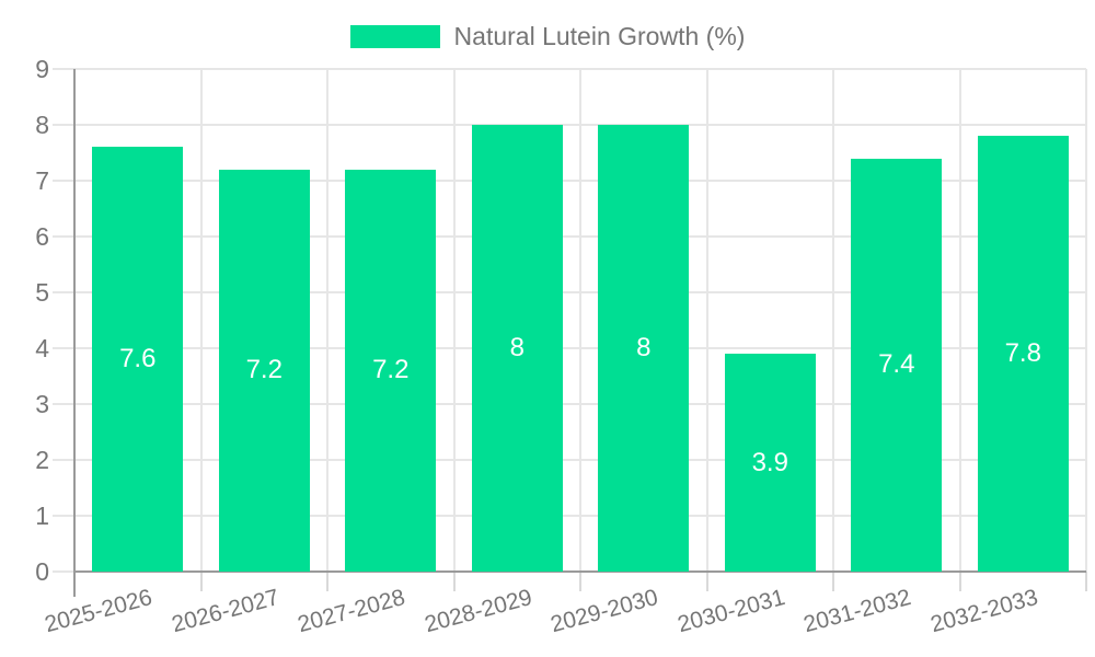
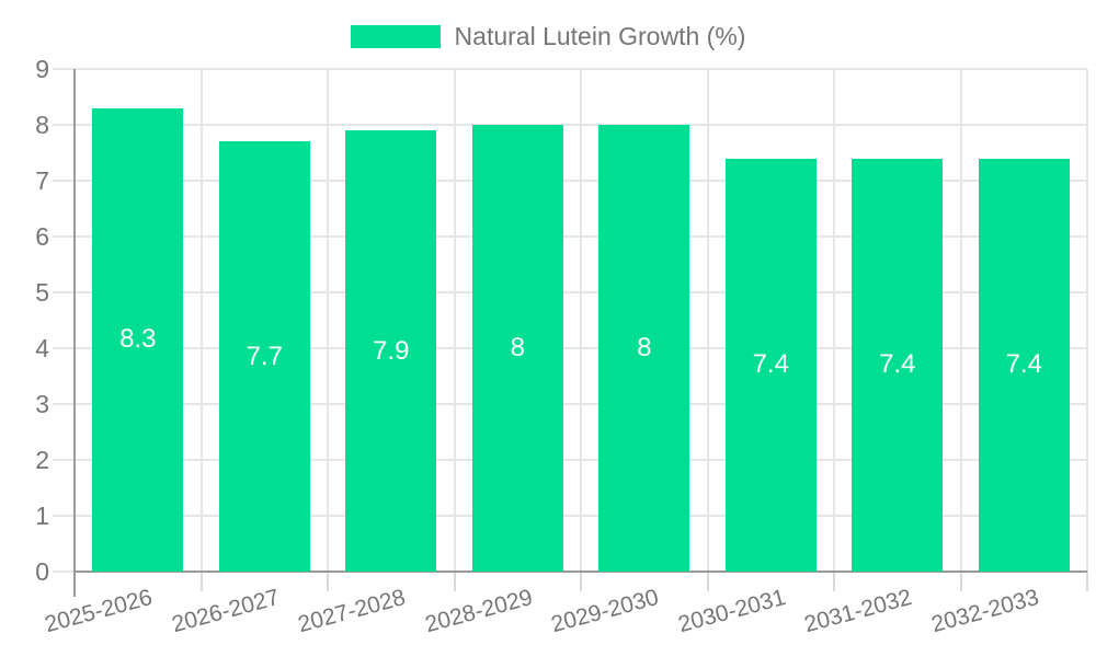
2025-2026: 7.6 -> 8.3
2026-2027: 7.2 -> 7.7
2027-2028: 7.2 -> 7.9
2030-2031: 3.9 -> 7.4
2032-2033: 7.8 -> 7.4
